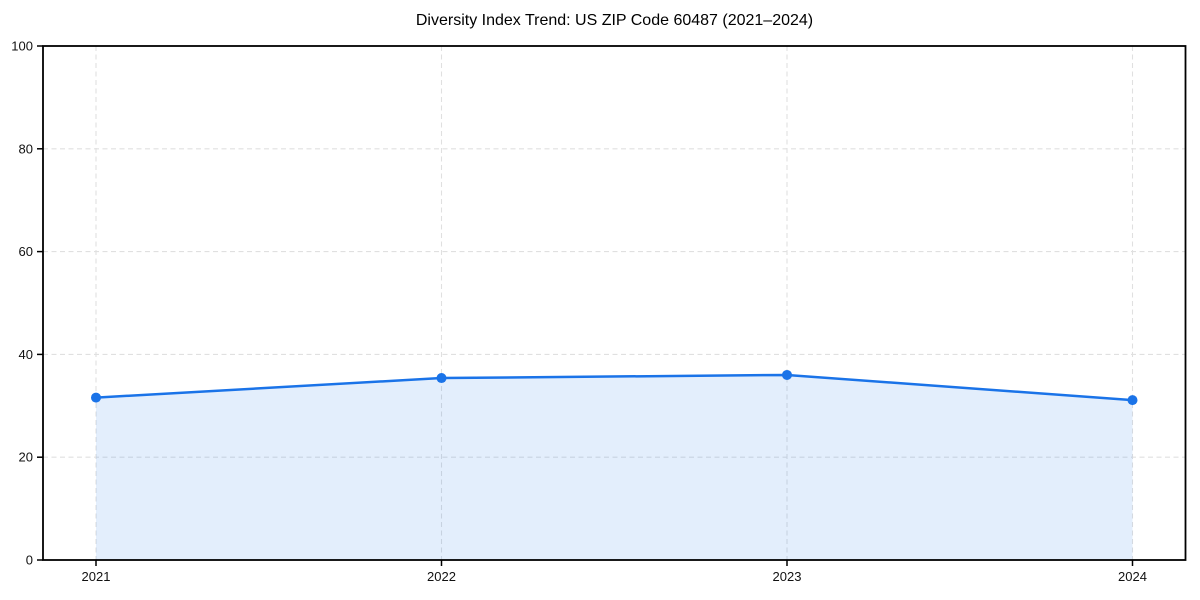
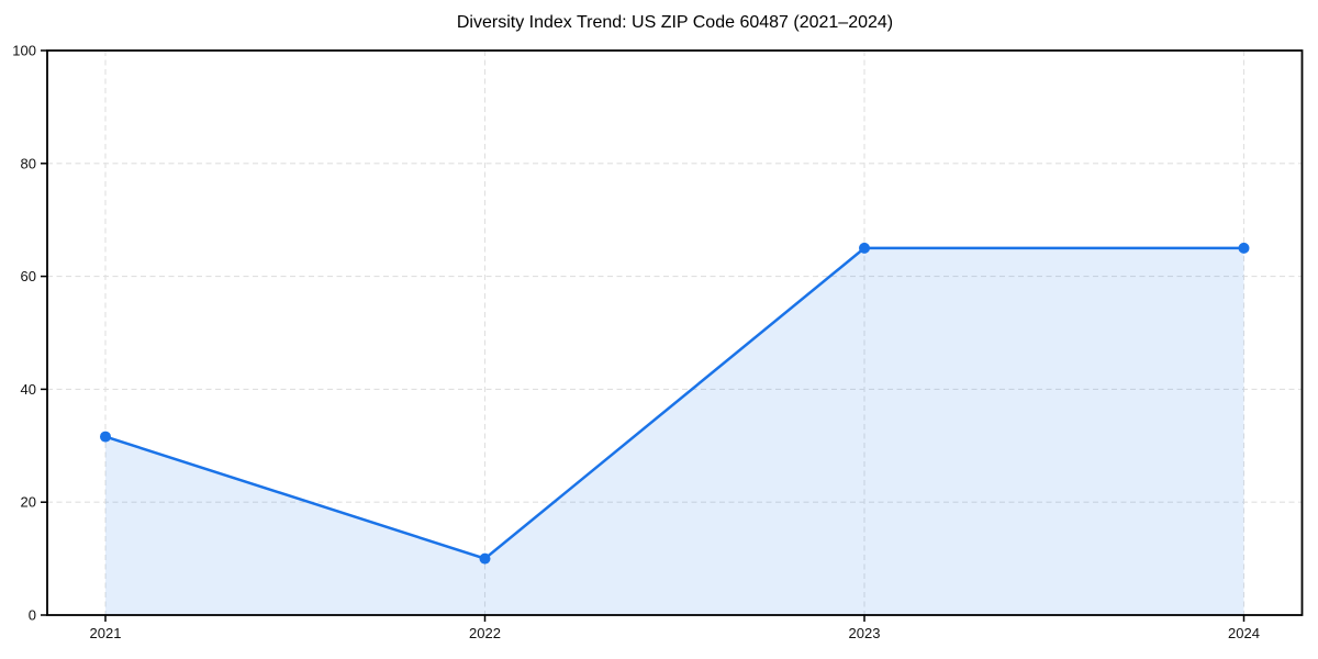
2022: 35 -> 10
2023: 36 -> 65
2024: 31 -> 65
